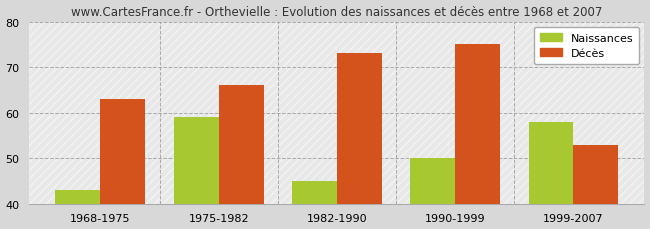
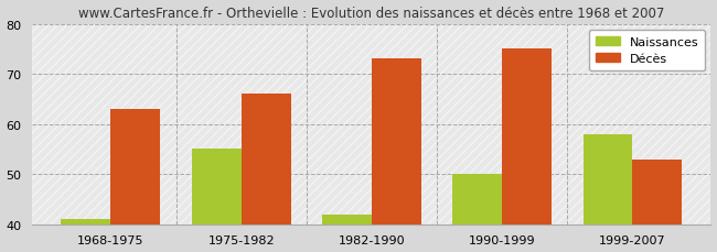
Naissances/1968-1975: 43 -> 41
Naissances/1975-1982: 59 -> 55
Naissances/1982-1990: 45 -> 42
